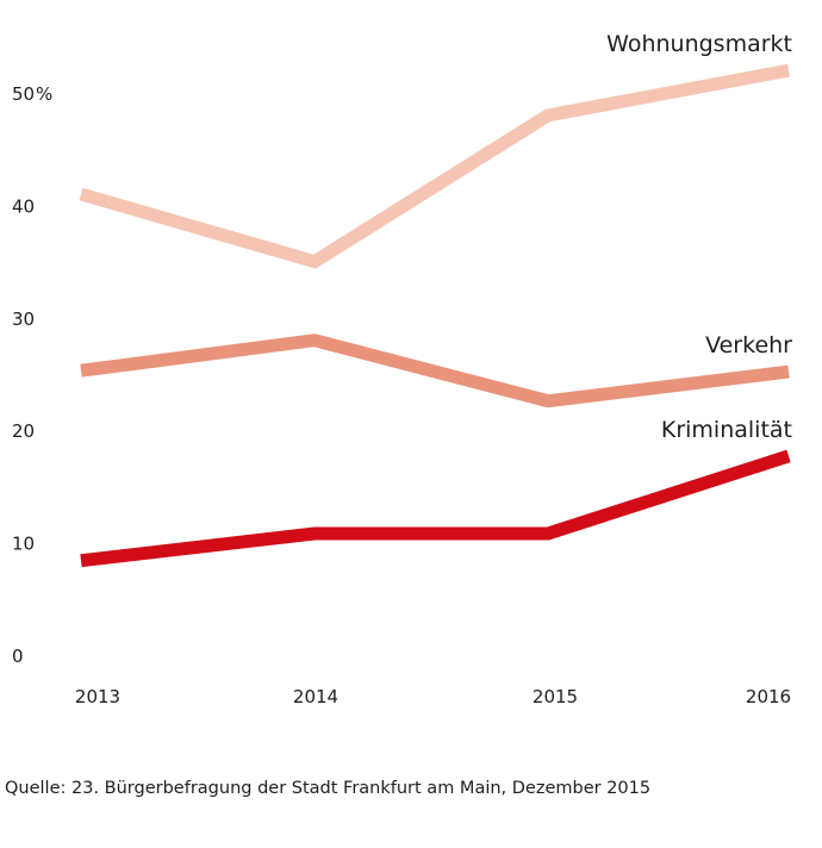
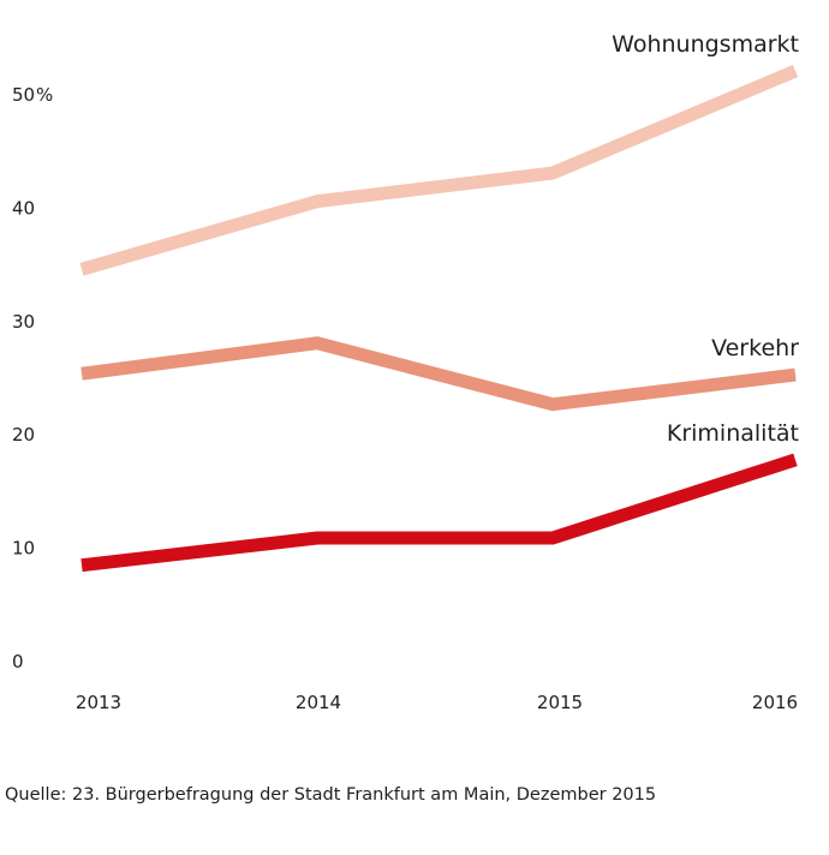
Wohnungsmarkt/2013: 41 -> 34
Wohnungsmarkt/2014: 35 -> 40
Wohnungsmarkt/2015: 48 -> 43
